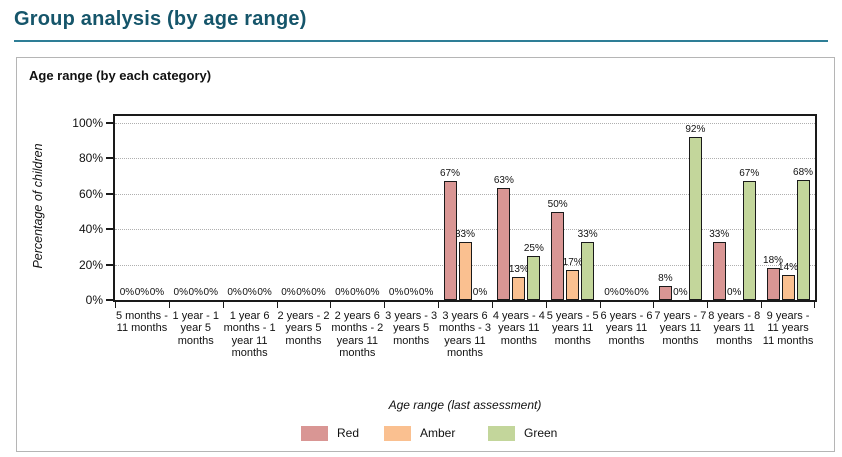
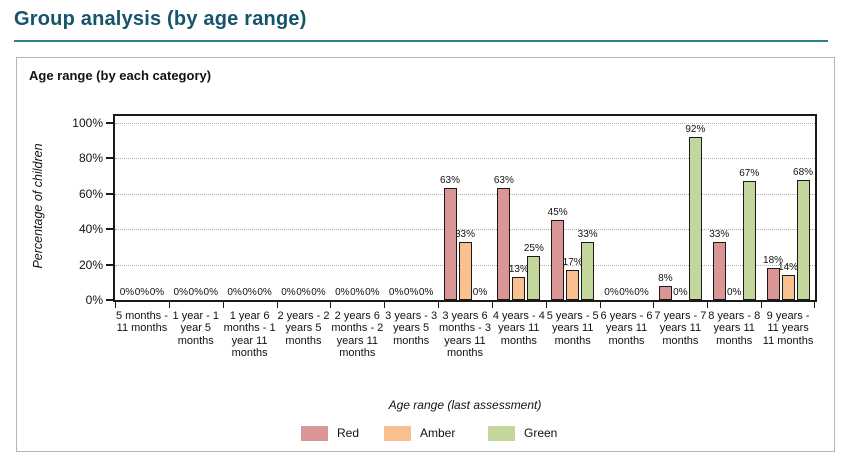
Red/3 years 6 months - 3 years 11 months: 67% -> 63%
Red/5 years - 5 years 11 months: 50% -> 45%
